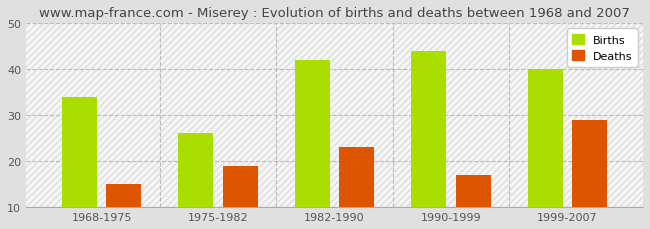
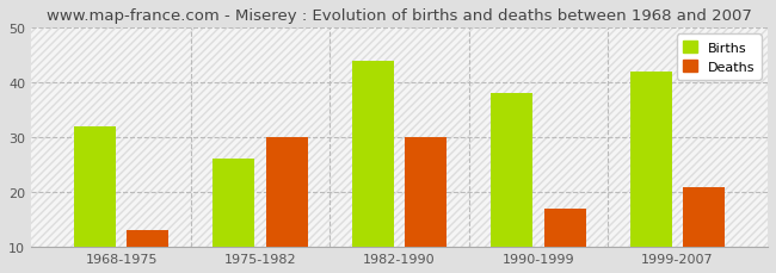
Births/1968-1975: 34 -> 32
Deaths/1968-1975: 15 -> 13
Deaths/1975-1982: 19 -> 30
Births/1982-1990: 42 -> 44
Deaths/1982-1990: 23 -> 30
Births/1990-1999: 44 -> 38
Births/1999-2007: 40 -> 42
Deaths/1999-2007: 29 -> 21
